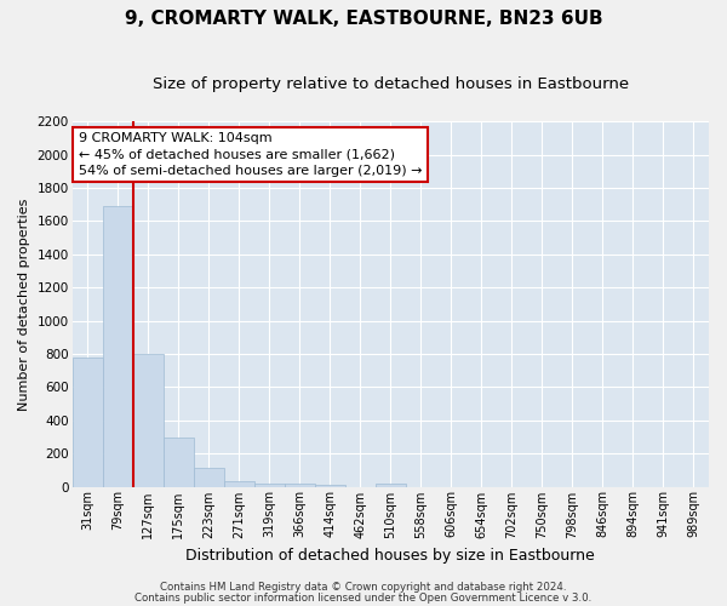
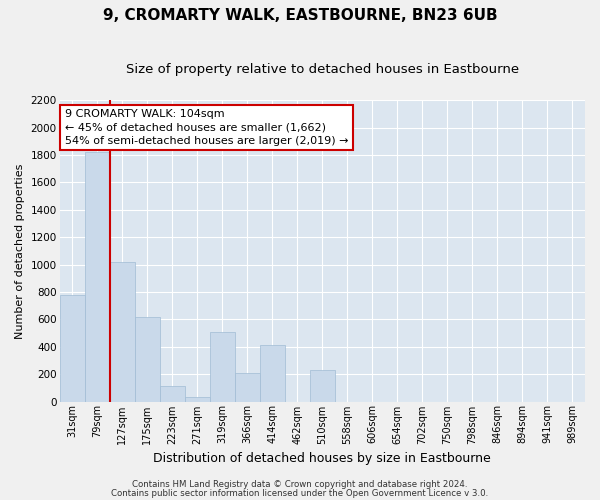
79sqm: 1690 -> 1820
127sqm: 800 -> 1020
175sqm: 300 -> 620
319sqm: 20 -> 510
366sqm: 20 -> 210
414sqm: 10 -> 410
510sqm: 20 -> 230
